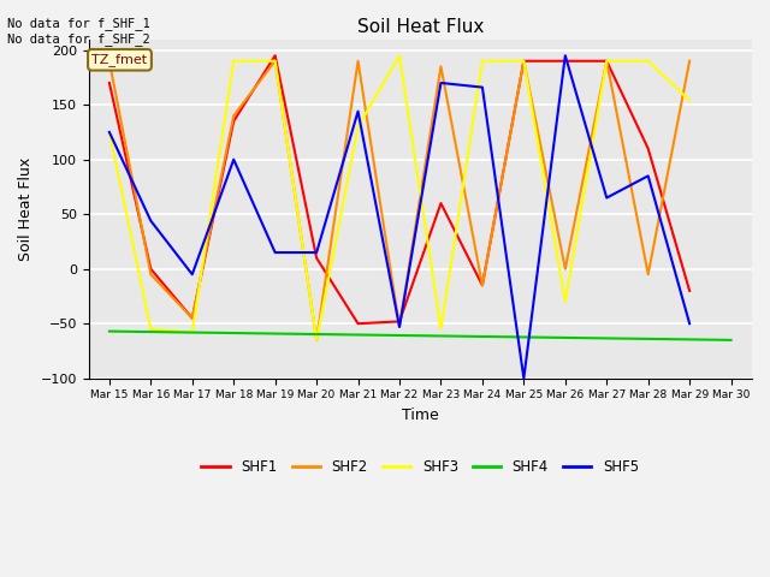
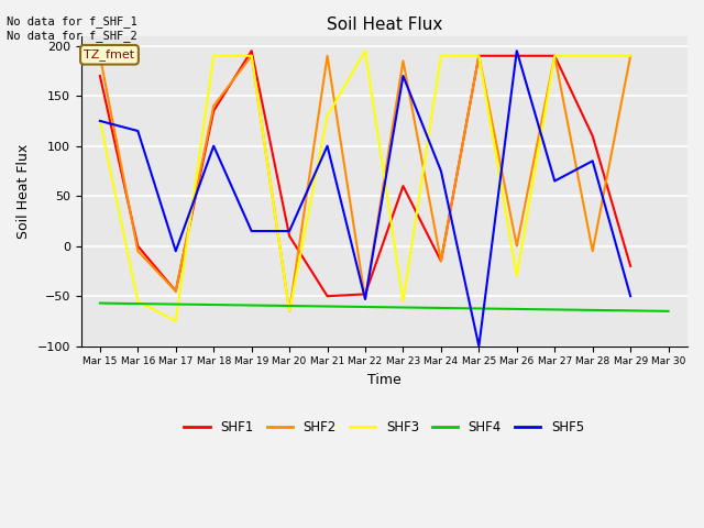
SHF5/Mar 16: 44 -> 115
SHF3/Mar 17: -58 -> -75
SHF5/Mar 21: 144 -> 100
SHF5/Mar 24: 166 -> 75
SHF3/Mar 29: 154 -> 190
